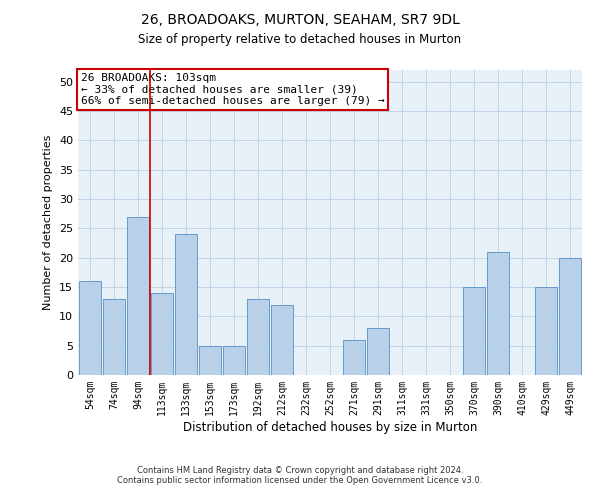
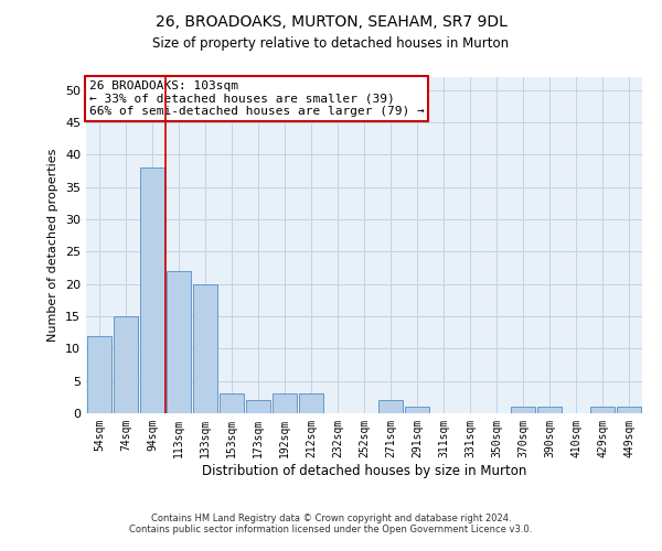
54sqm: 16 -> 12
74sqm: 13 -> 15
94sqm: 27 -> 38
113sqm: 14 -> 22
133sqm: 24 -> 20
153sqm: 5 -> 3
173sqm: 5 -> 2
192sqm: 13 -> 3
212sqm: 12 -> 3
271sqm: 6 -> 2
291sqm: 8 -> 1
370sqm: 15 -> 1
390sqm: 21 -> 1
429sqm: 15 -> 1
449sqm: 20 -> 1
